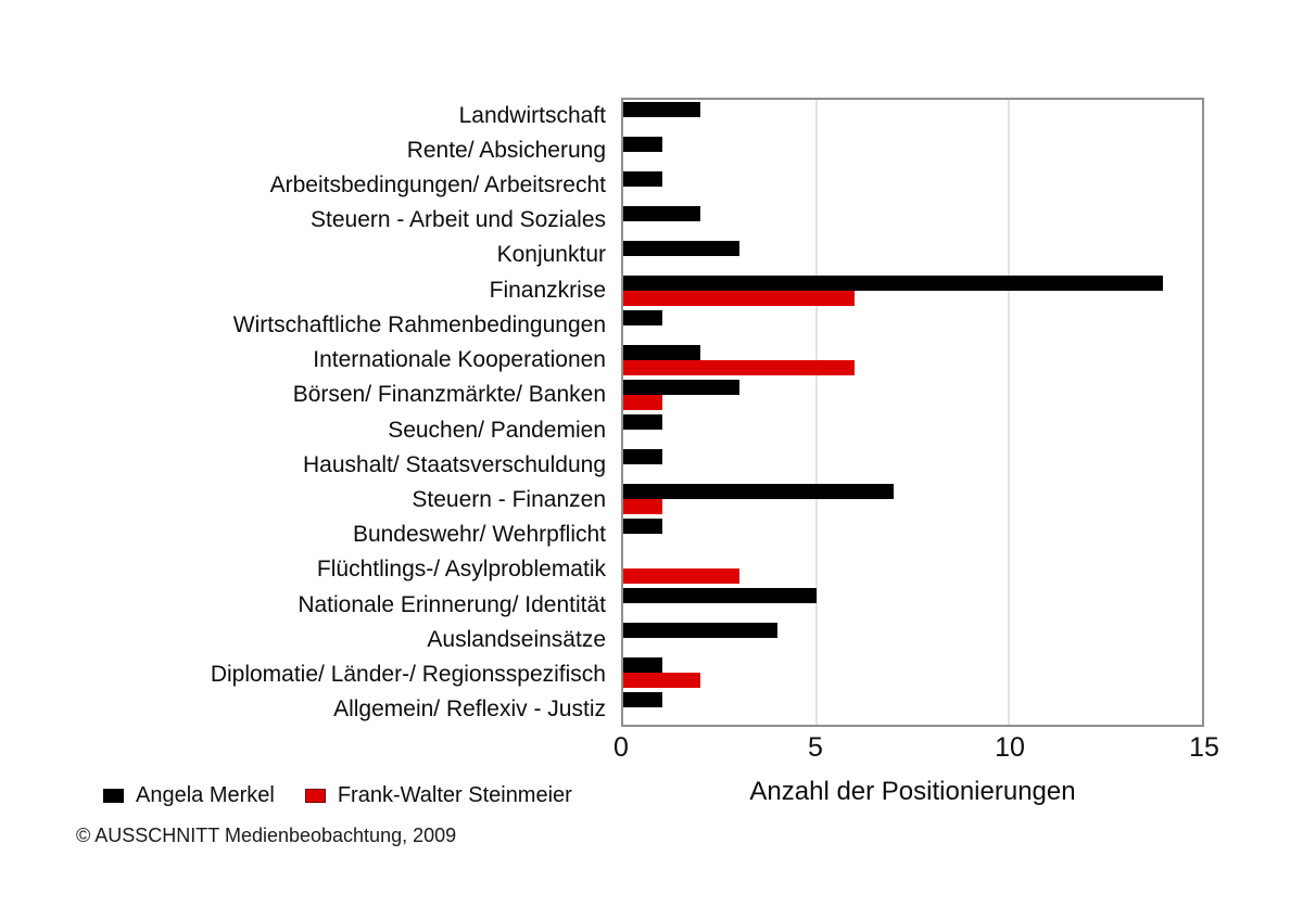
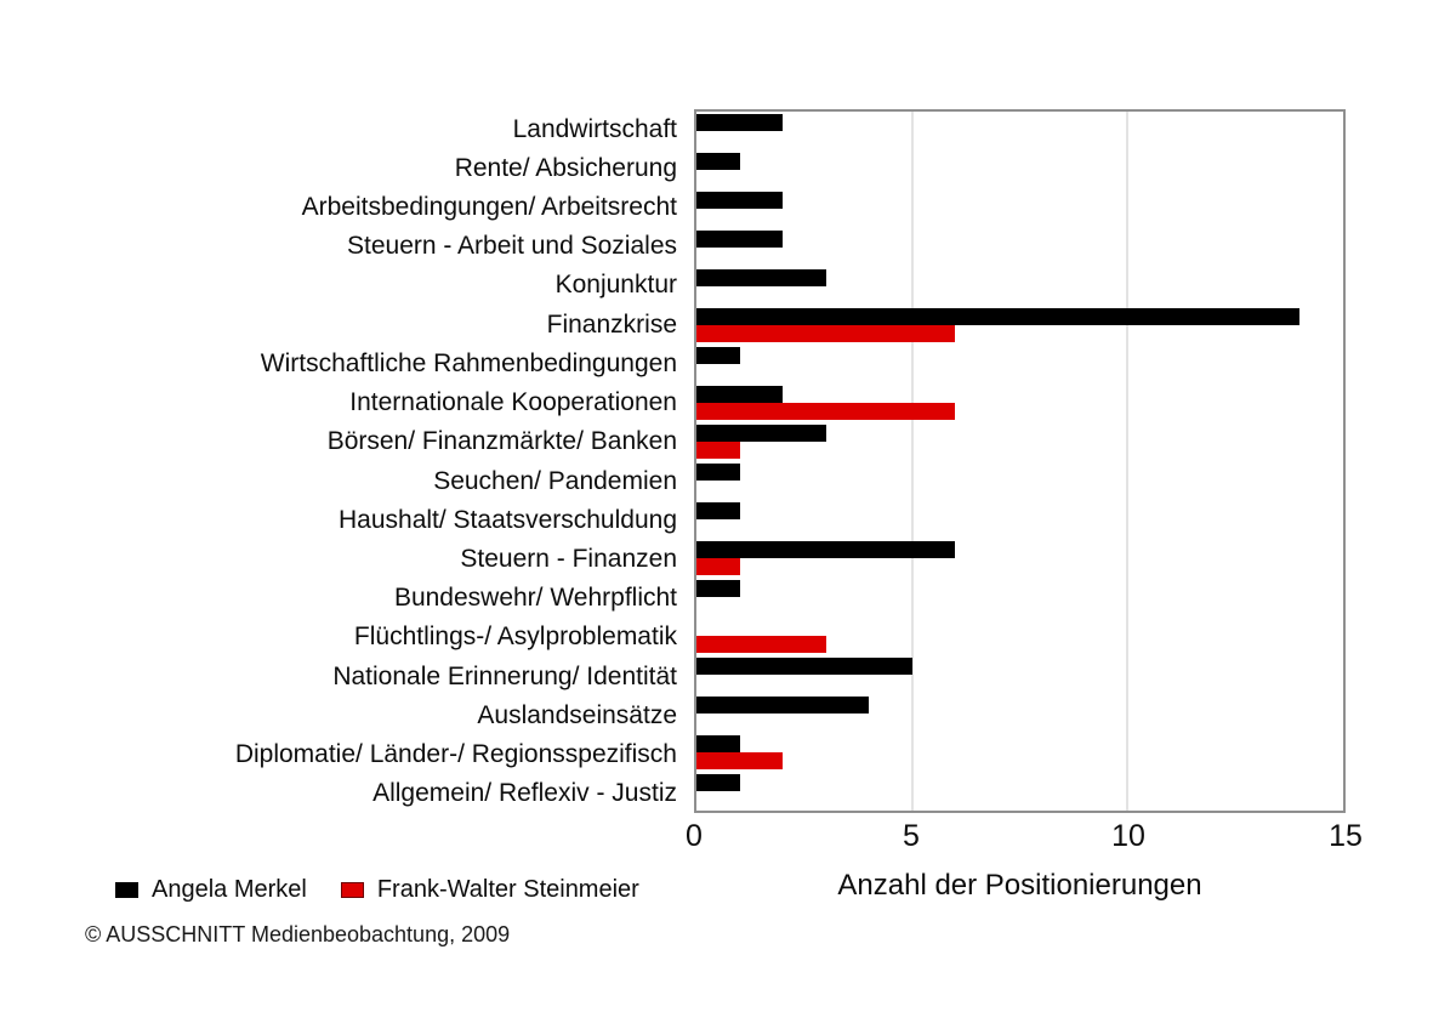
Angela Merkel/Arbeitsbedingungen/ Arbeitsrecht: 1 -> 2
Angela Merkel/Steuern - Finanzen: 7 -> 6
